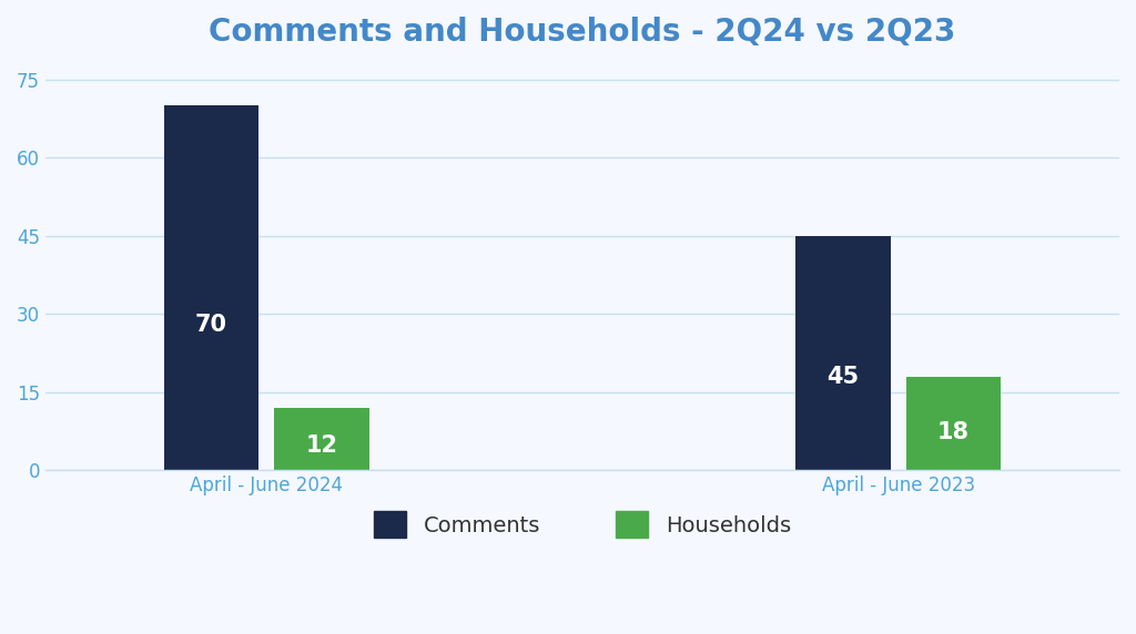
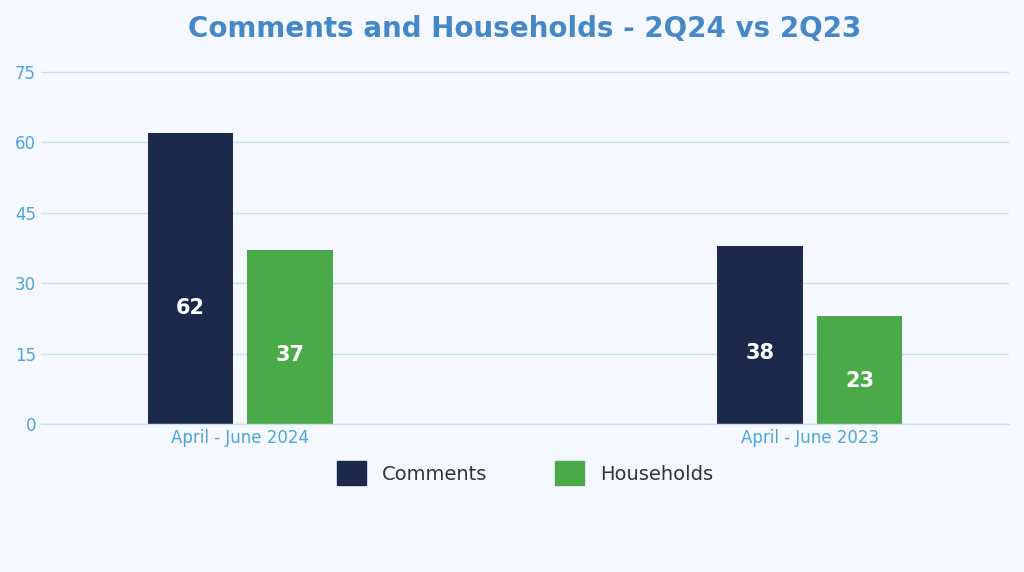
Comments/April - June 2024: 70 -> 62
Households/April - June 2024: 12 -> 37
Comments/April - June 2023: 45 -> 38
Households/April - June 2023: 18 -> 23
